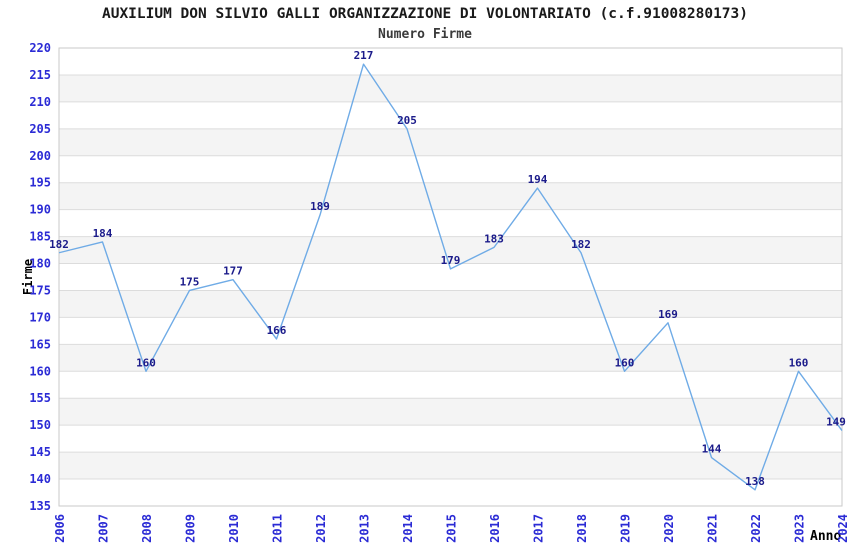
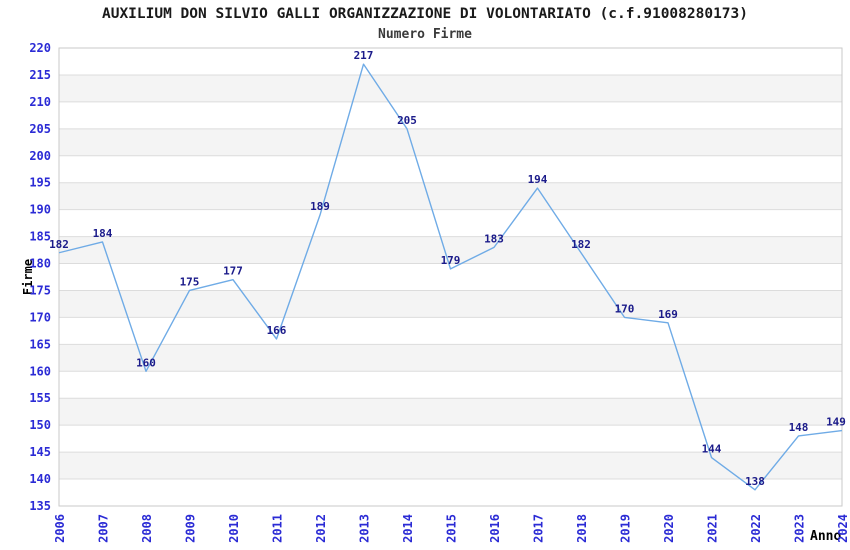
2019: 160 -> 170
2023: 160 -> 148
